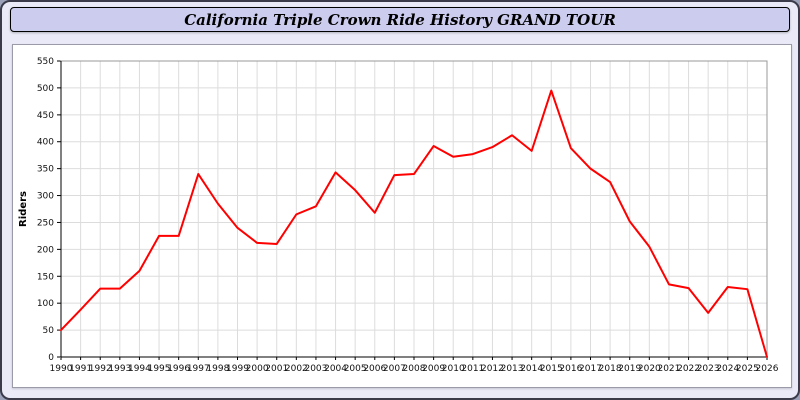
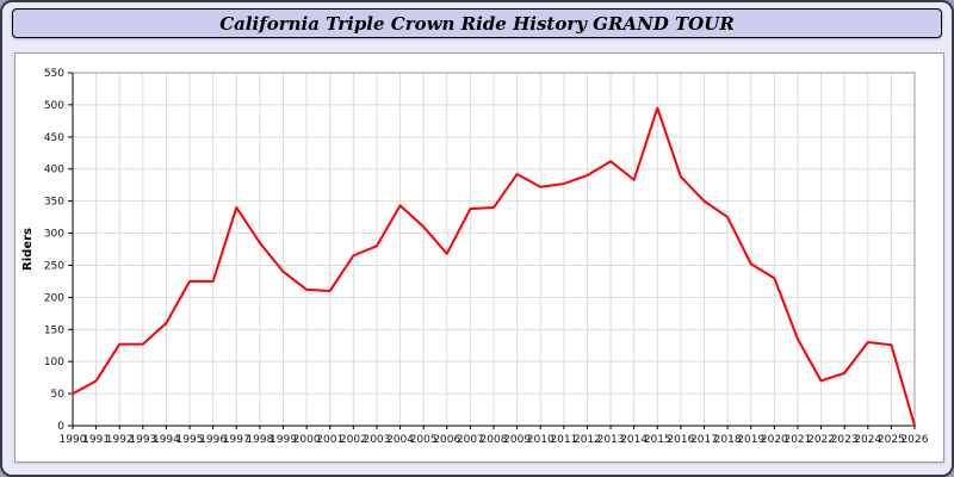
1991: 90 -> 70
2020: 200 -> 230
2022: 130 -> 70
